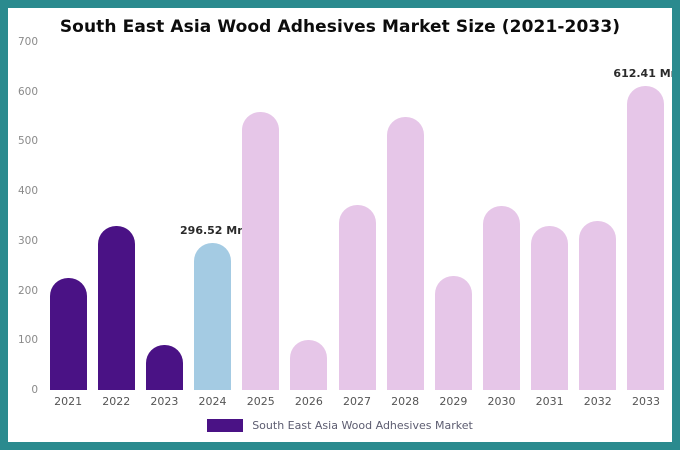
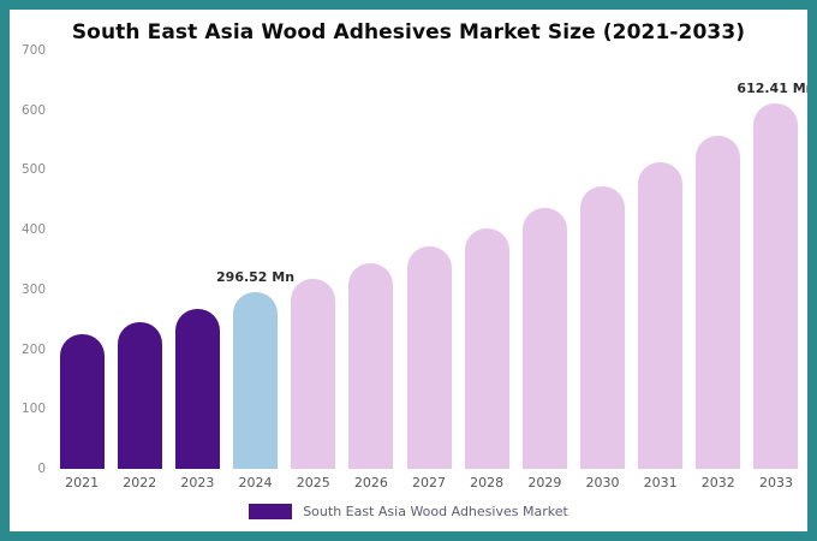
2022: 330 -> 250
2023: 90 -> 270
2025: 560 -> 320
2026: 100 -> 340
2028: 550 -> 400
2029: 230 -> 440
2030: 370 -> 470
2031: 330 -> 510
2032: 340 -> 560
